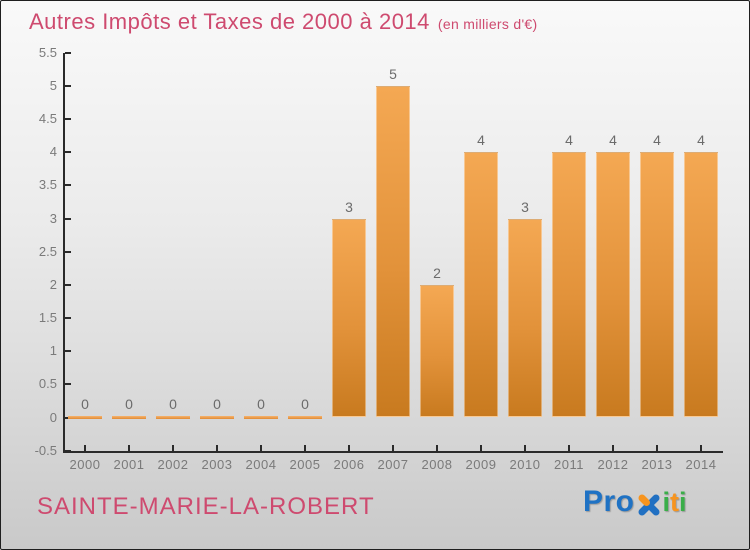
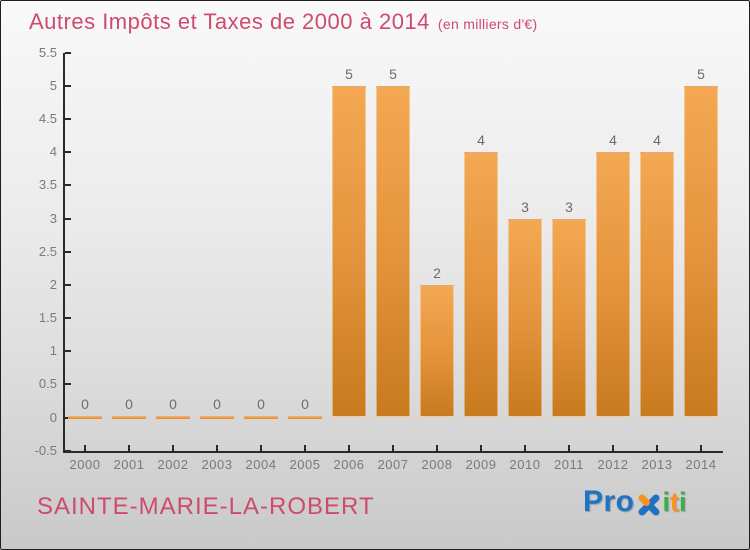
2006: 3 -> 5
2011: 4 -> 3
2014: 4 -> 5
